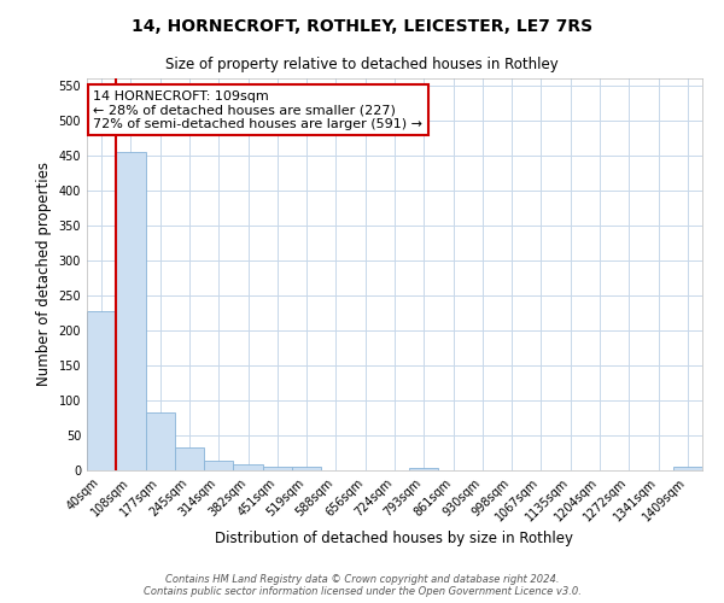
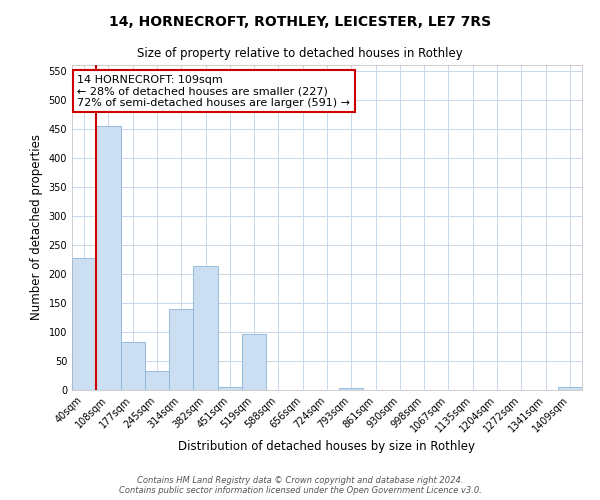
314sqm: 13 -> 140
382sqm: 8 -> 214
519sqm: 5 -> 96
